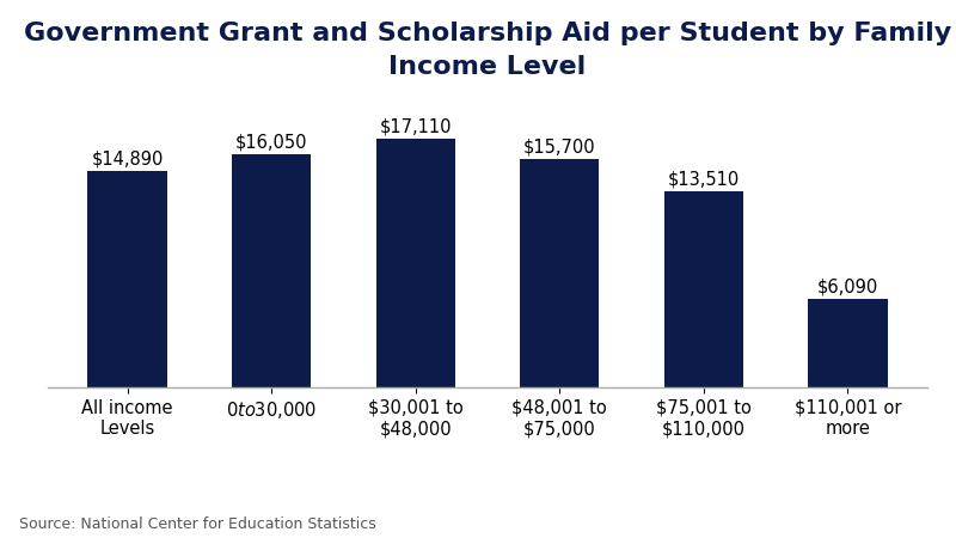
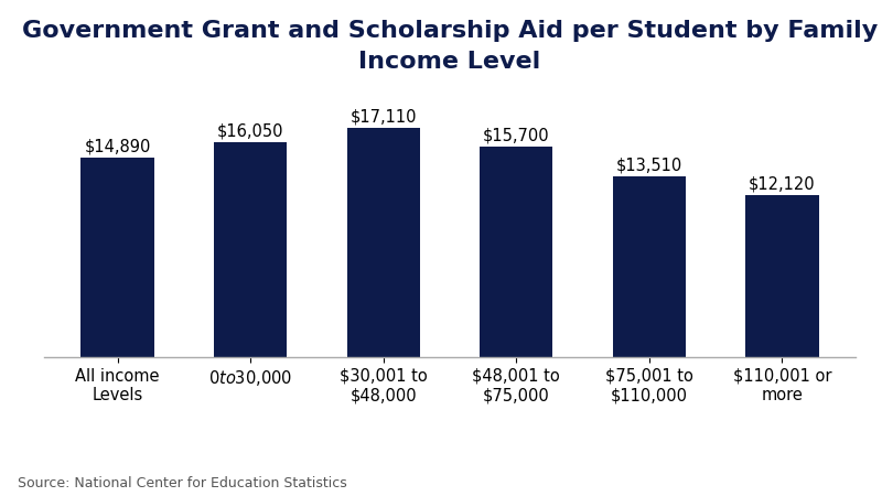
$110,001 or more: $6,090 -> $12,120
